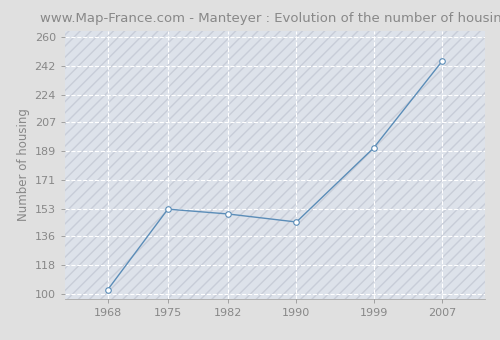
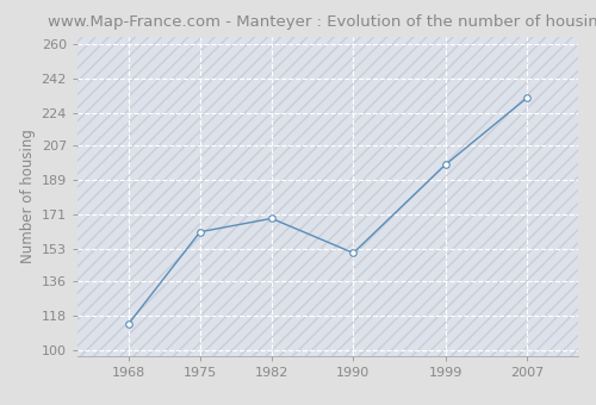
1968: 103 -> 114
1975: 153 -> 162
1982: 150 -> 169
1990: 145 -> 151
1999: 191 -> 197
2007: 245 -> 232
